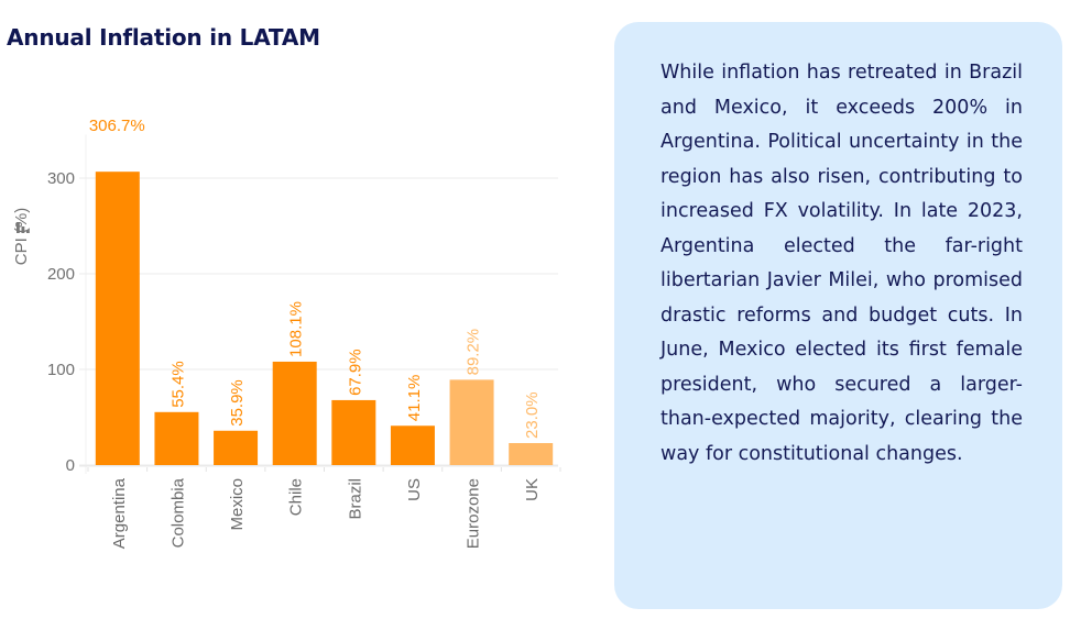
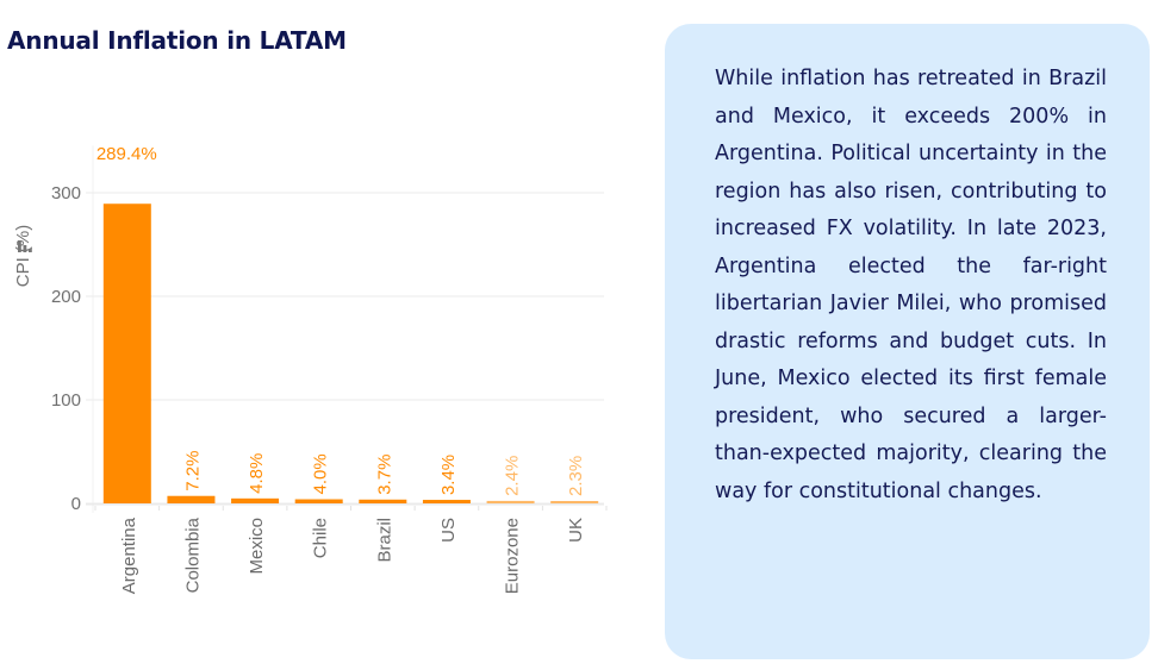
Argentina: 306.7% -> 289.4%
Colombia: 55.4% -> 7.2%
Mexico: 35.9% -> 4.8%
Chile: 108.1% -> 4.0%
Brazil: 67.9% -> 3.7%
US: 41.1% -> 3.4%
Eurozone: 89.2% -> 2.4%
UK: 23.0% -> 2.3%
